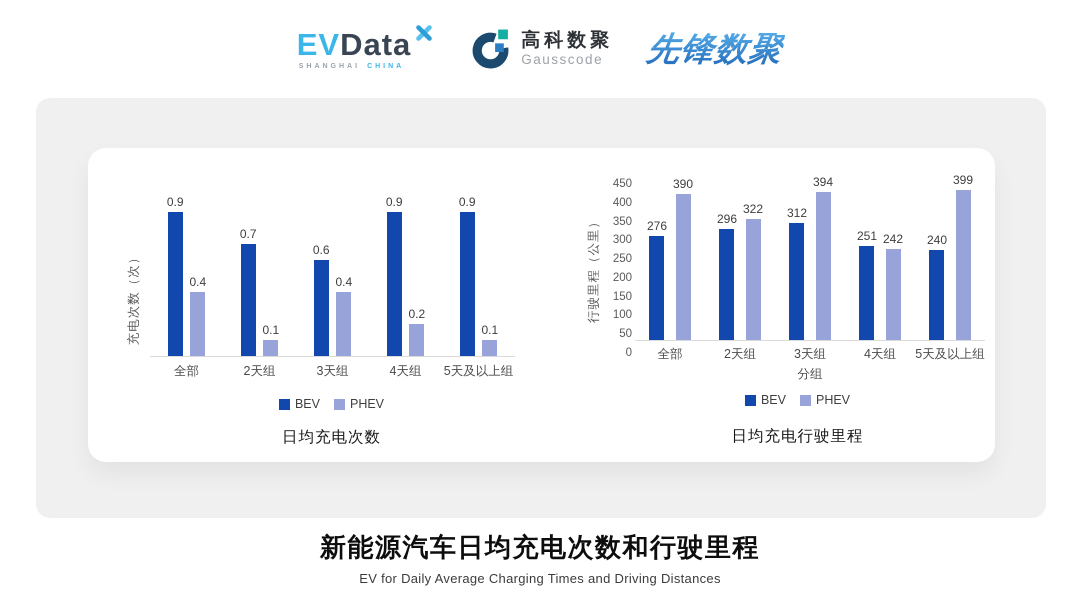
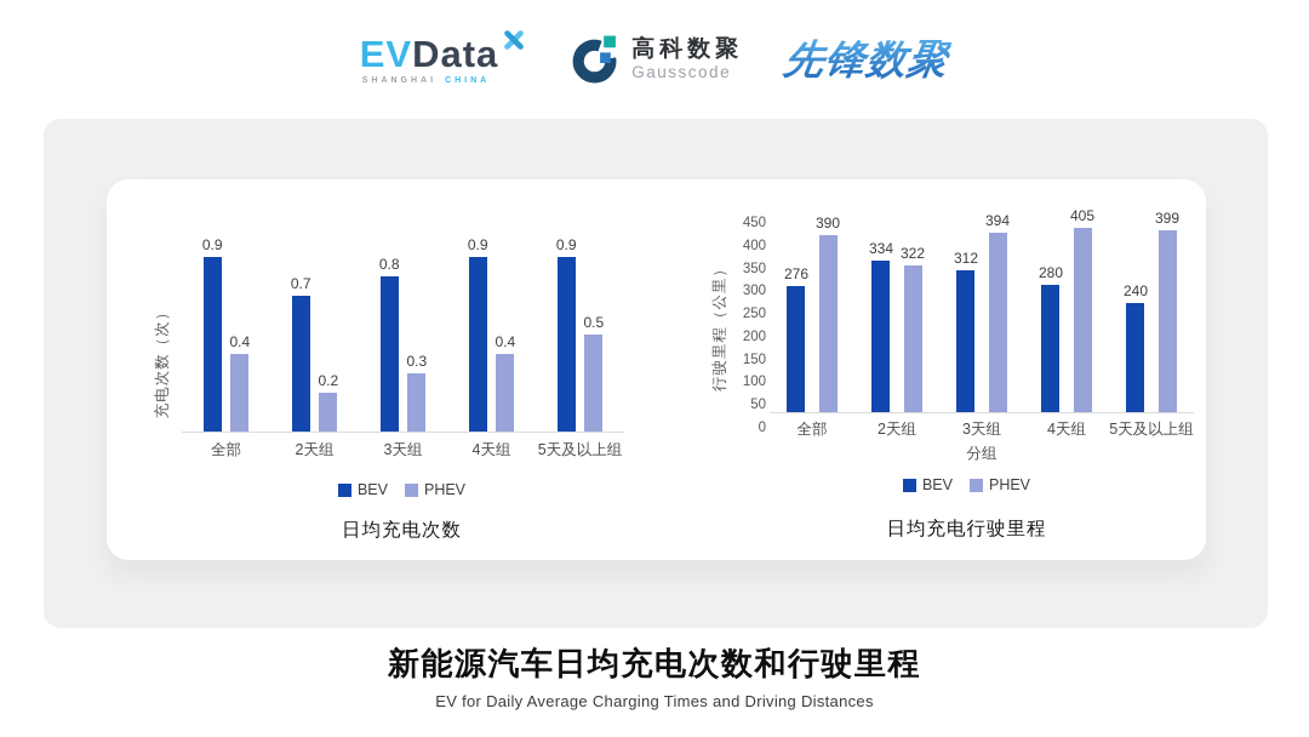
日均充电次数/PHEV/2天组: 0.1 -> 0.2
日均充电次数/BEV/3天组: 0.6 -> 0.8
日均充电次数/PHEV/3天组: 0.4 -> 0.3
日均充电次数/PHEV/4天组: 0.2 -> 0.4
日均充电次数/PHEV/5天及以上组: 0.1 -> 0.5
日均充电行驶里程/BEV/2天组: 296 -> 334
日均充电行驶里程/BEV/4天组: 251 -> 280
日均充电行驶里程/PHEV/4天组: 242 -> 405
